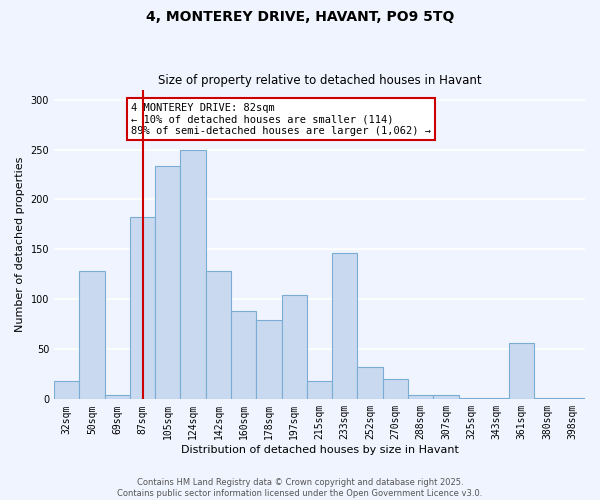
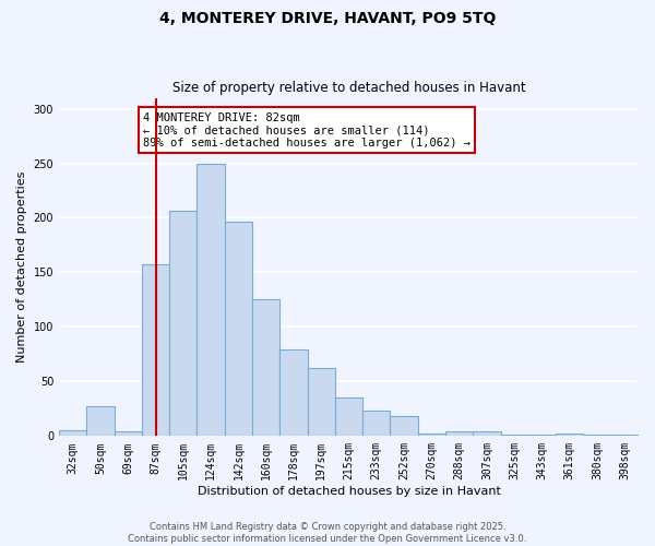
32sqm: 18 -> 5
50sqm: 128 -> 27
87sqm: 182 -> 157
105sqm: 234 -> 206
142sqm: 128 -> 196
160sqm: 88 -> 125
197sqm: 104 -> 62
215sqm: 18 -> 35
233sqm: 146 -> 23
252sqm: 32 -> 18
270sqm: 20 -> 2
361sqm: 56 -> 2
